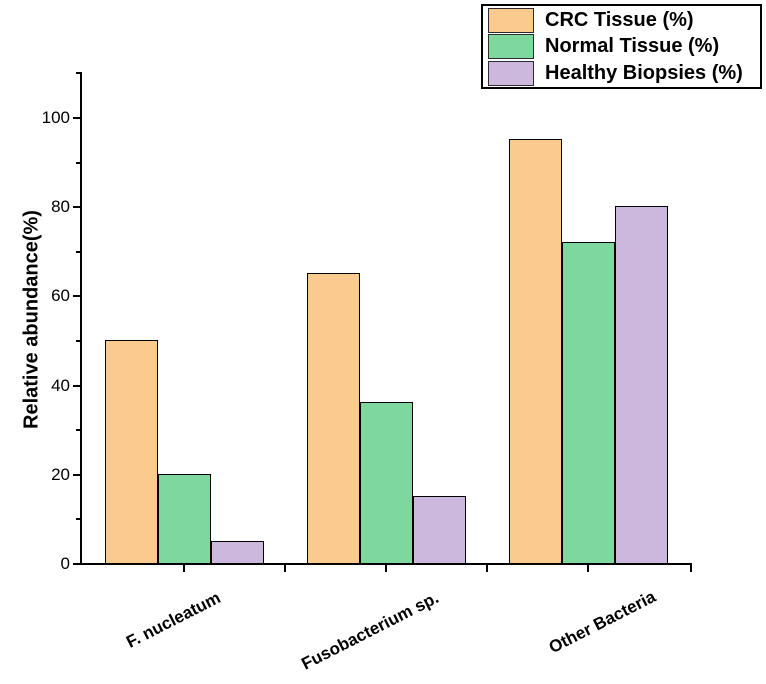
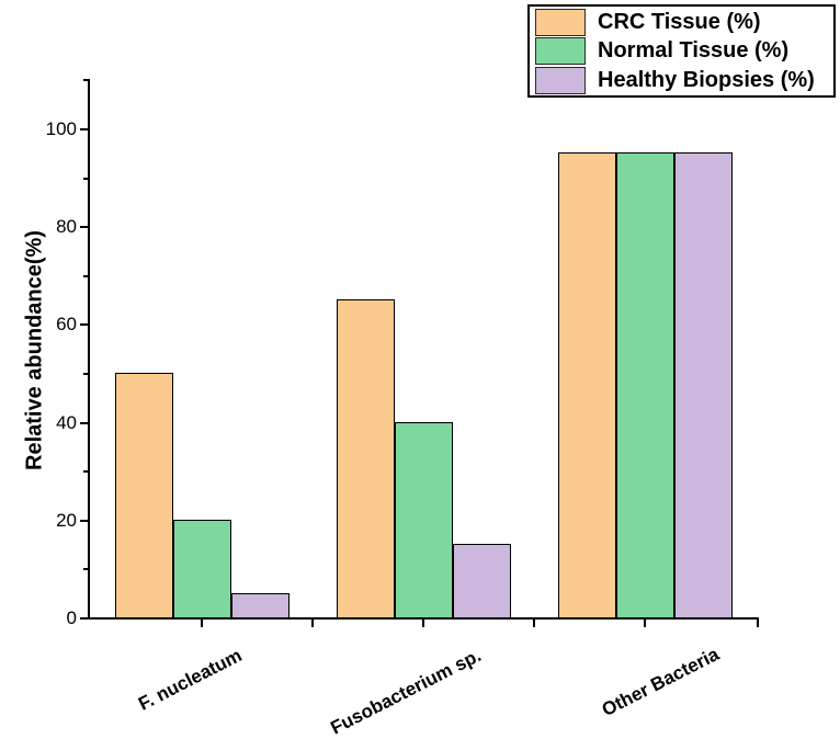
Normal Tissue (%)/Fusobacterium sp.: 36 -> 40
Normal Tissue (%)/Other Bacteria: 72 -> 95
Healthy Biopsies (%)/Other Bacteria: 80 -> 95
